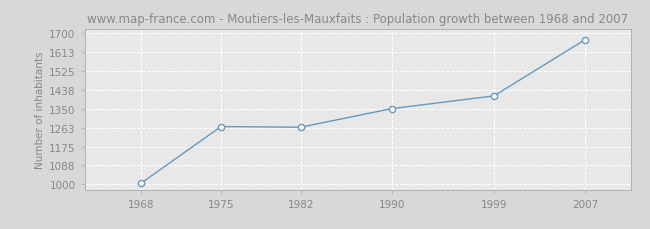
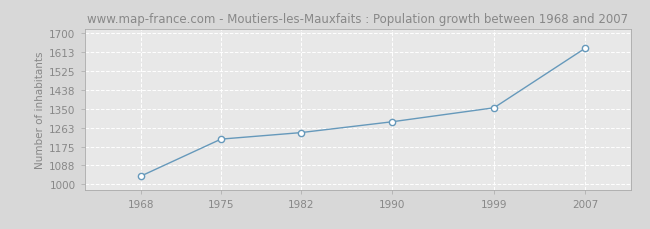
1968: 1007 -> 1040
1975: 1268 -> 1210
1982: 1265 -> 1240
1990: 1351 -> 1290
1999: 1410 -> 1355
2007: 1670 -> 1630
